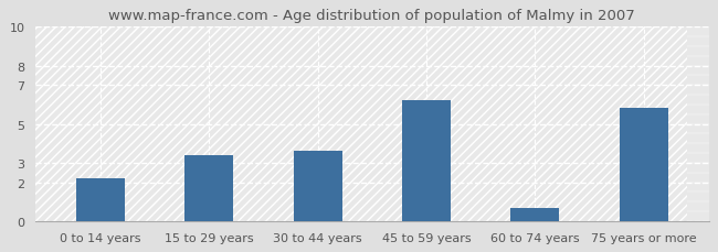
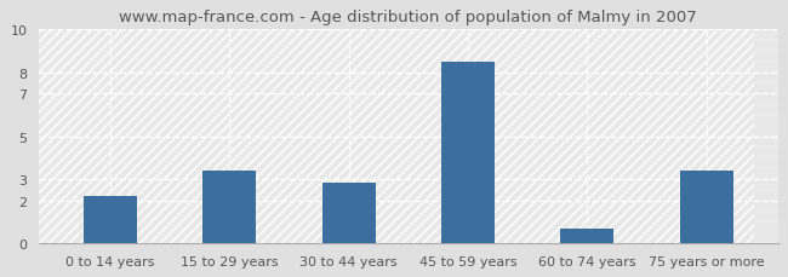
30 to 44 years: 3.6 -> 2.8
45 to 59 years: 6.2 -> 8.5
75 years or more: 5.8 -> 3.4
